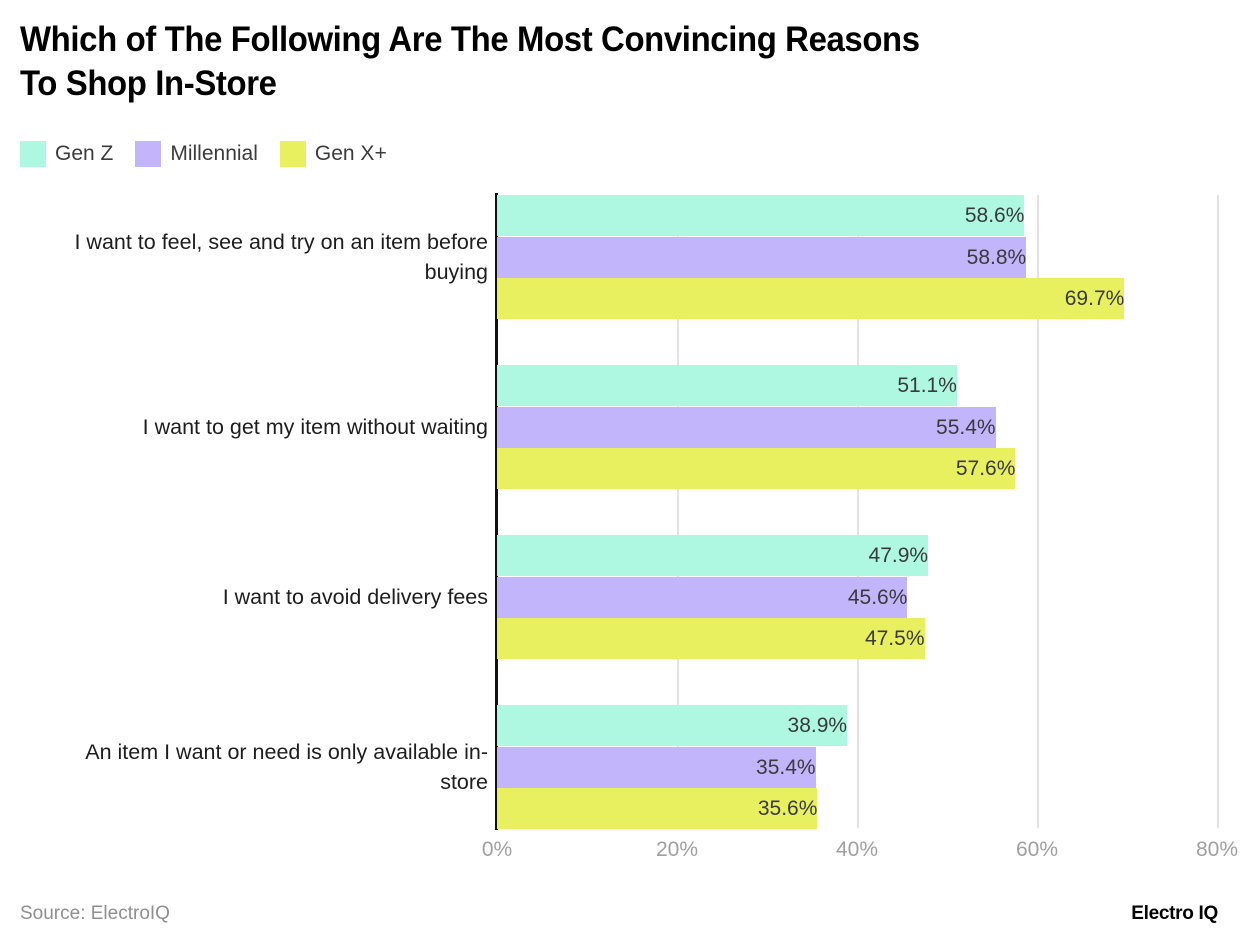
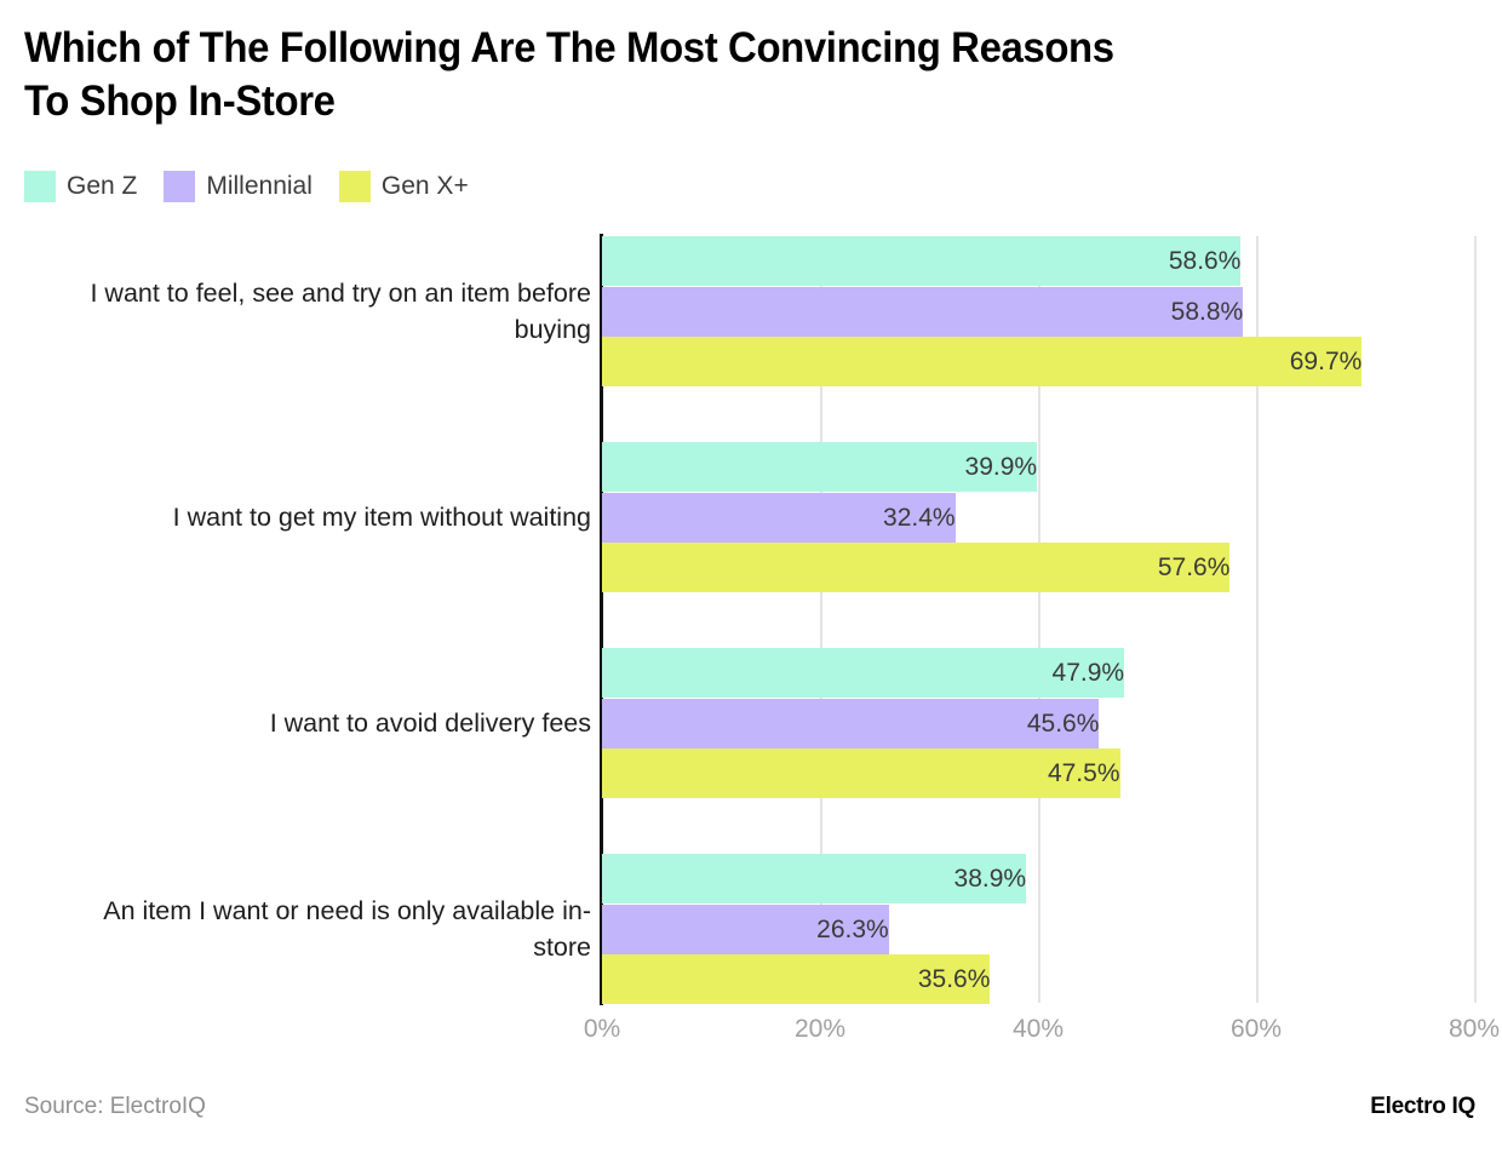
Gen Z/I want to get my item without waiting: 51.1% -> 39.9%
Millennial/I want to get my item without waiting: 55.4% -> 32.4%
Millennial/An item I want or need is only available in- store: 35.4% -> 26.3%
